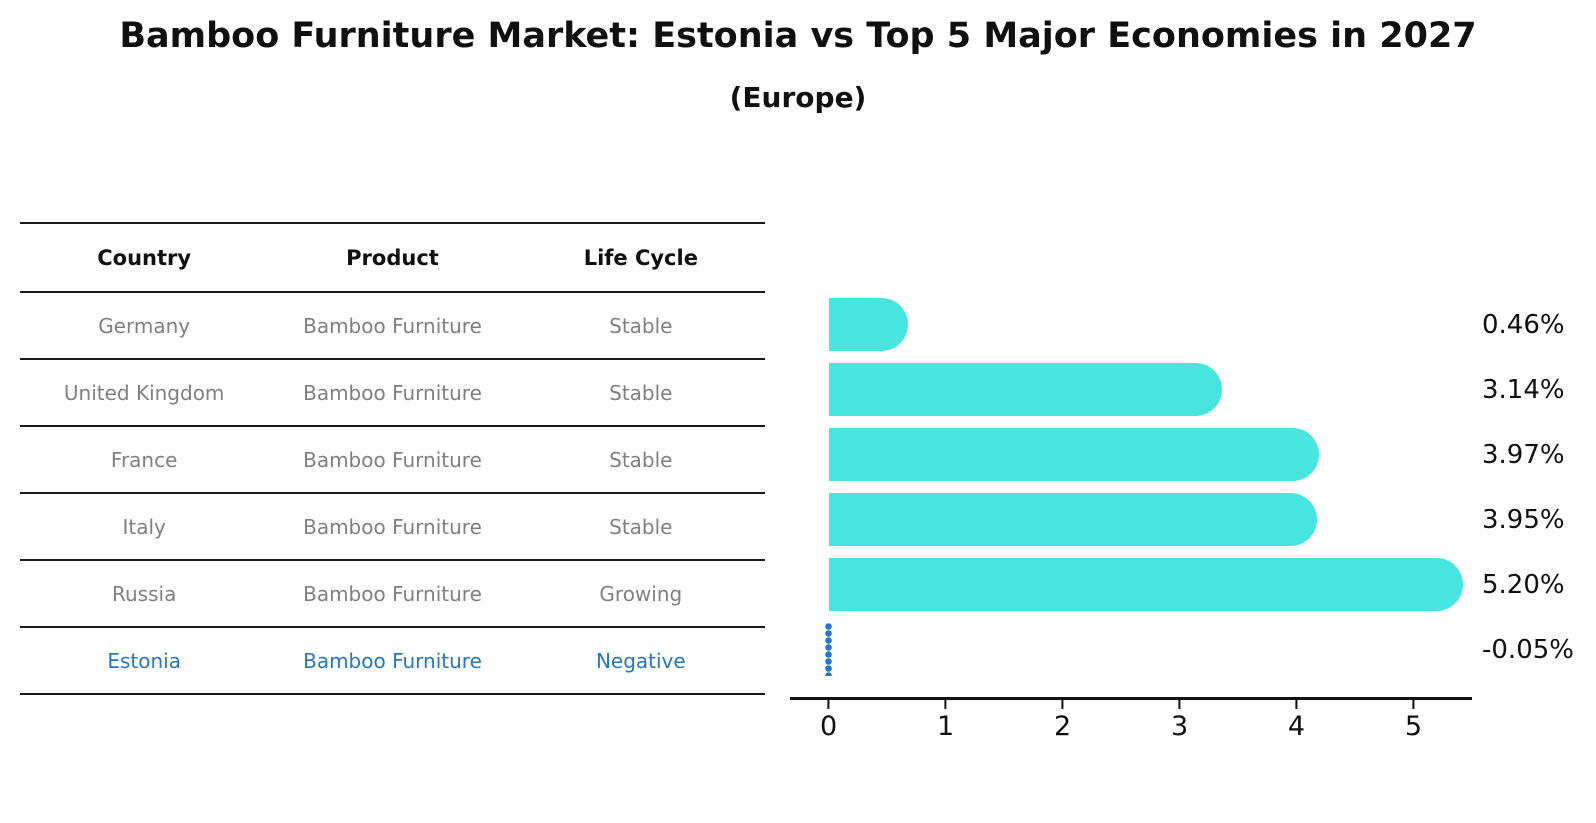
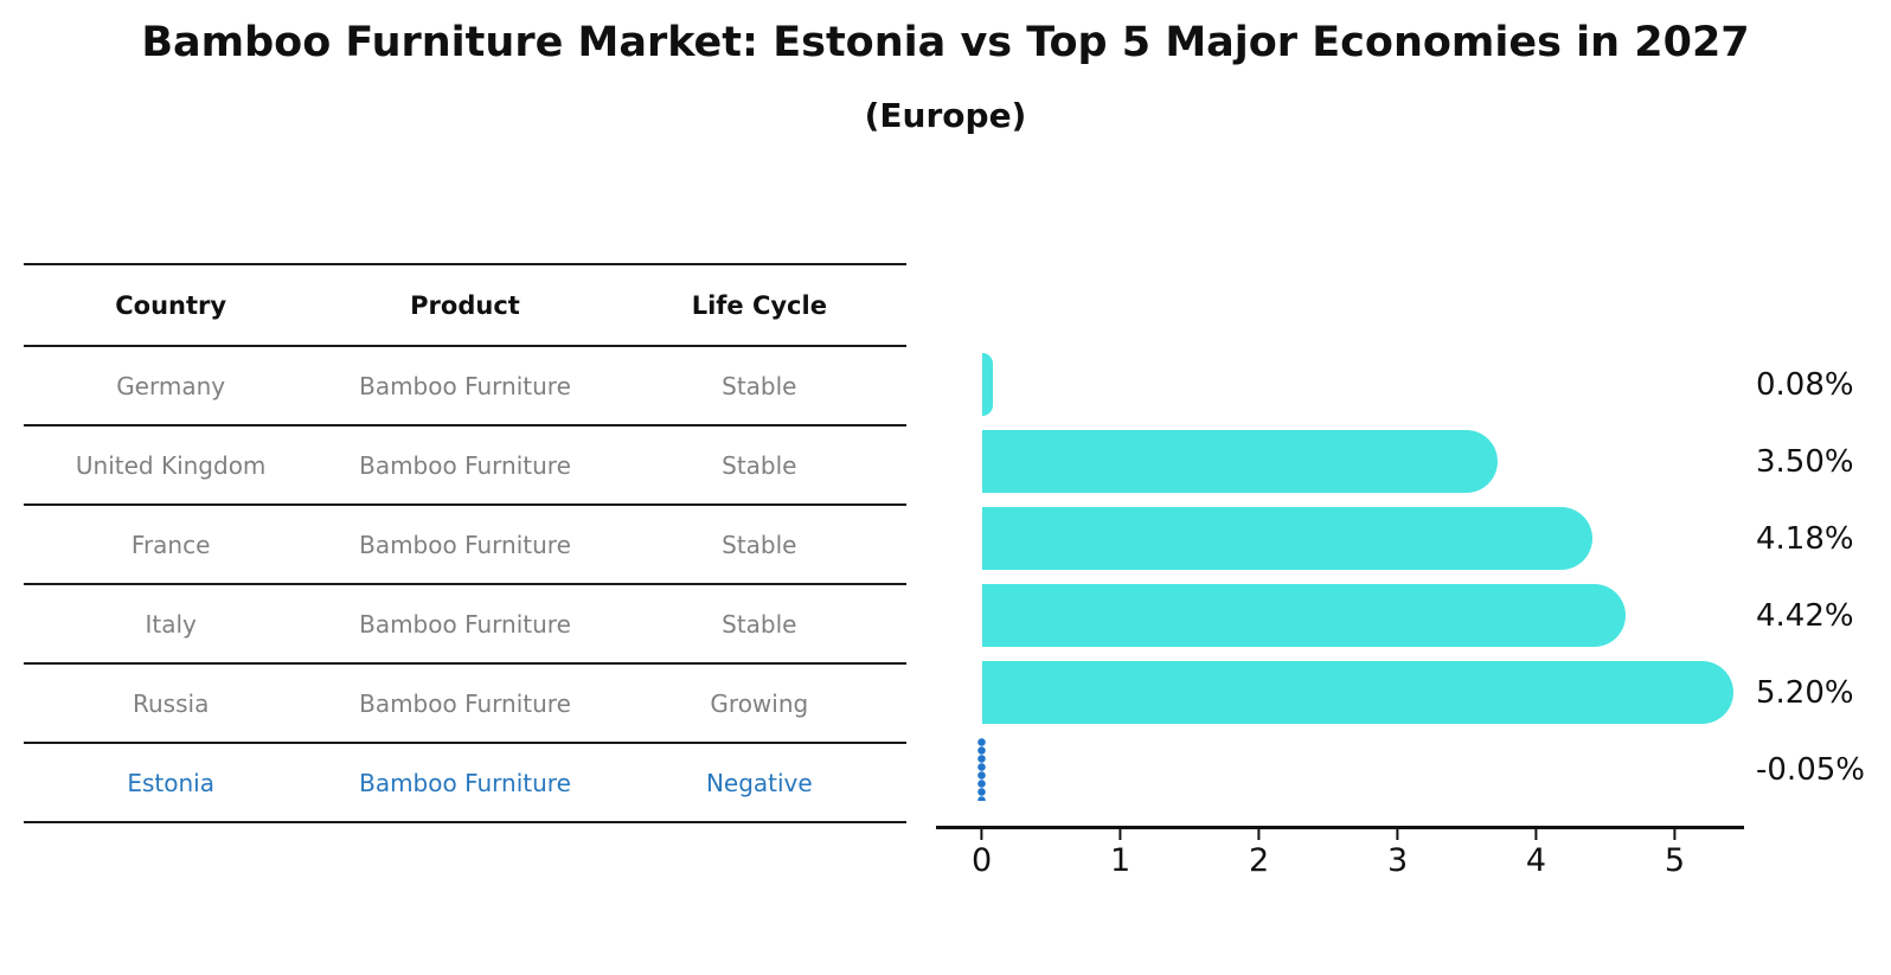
Germany: 0.46% -> 0.08%
United Kingdom: 3.14% -> 3.50%
France: 3.97% -> 4.18%
Italy: 3.95% -> 4.42%
